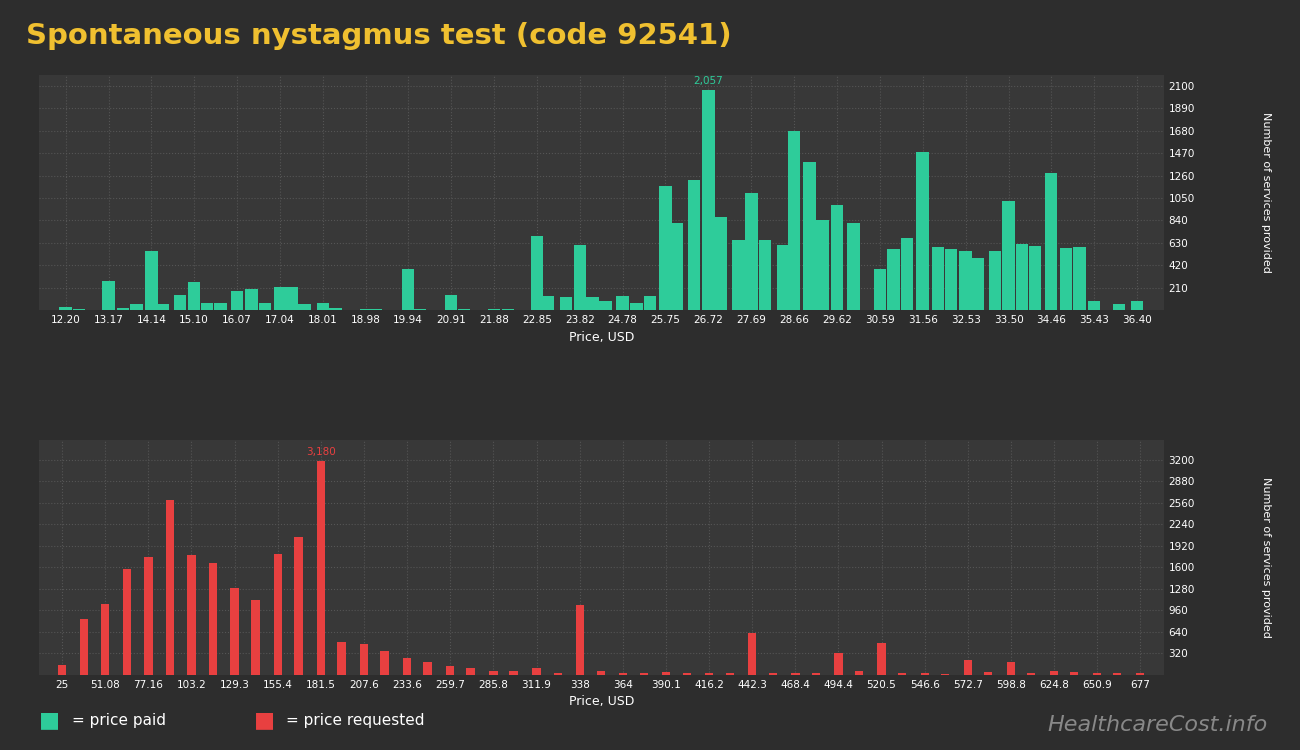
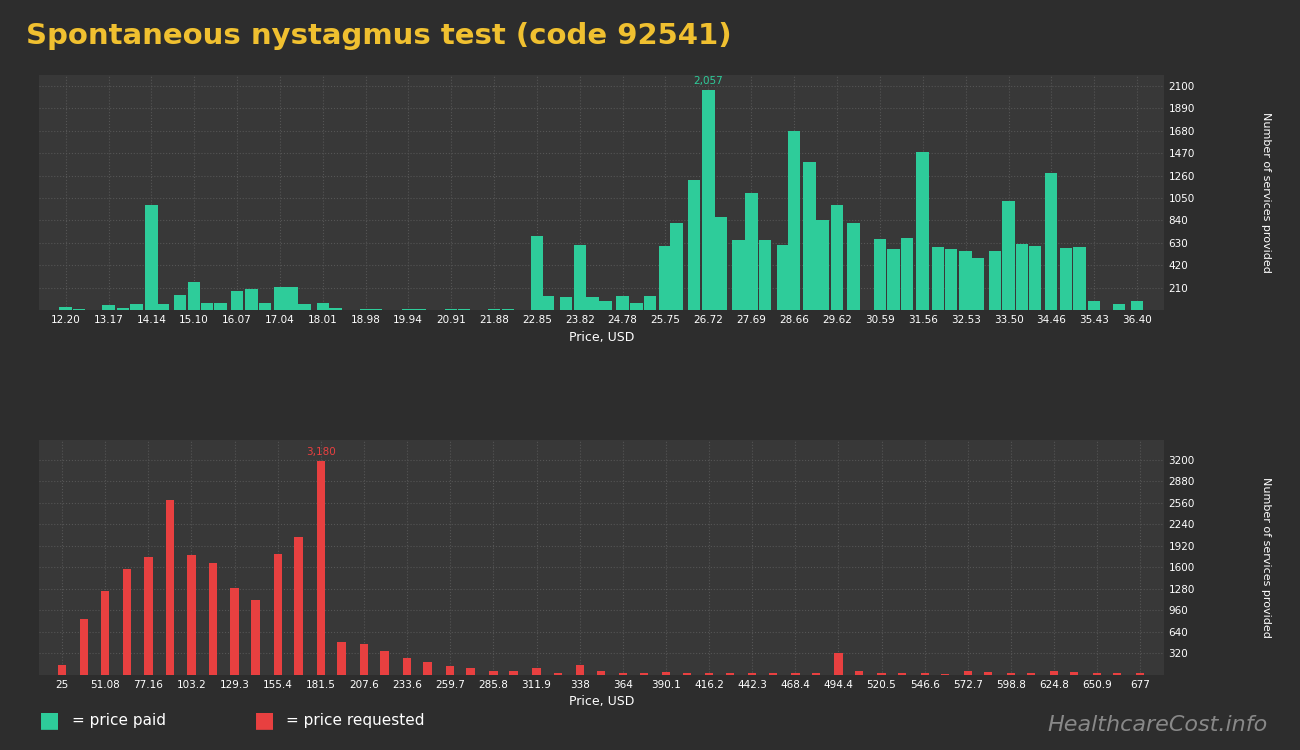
13.17: 270 -> 50
14.14: 550 -> 980
19.94: 390 -> 10
20.91: 140 -> 10
25.75: 1160 -> 600
30.59: 390 -> 670
51.08: 1060 -> 1250
338: 1040 -> 140
442.3: 620 -> 40
520.5: 480 -> 40
572.7: 220 -> 60
598.8: 200 -> 40
